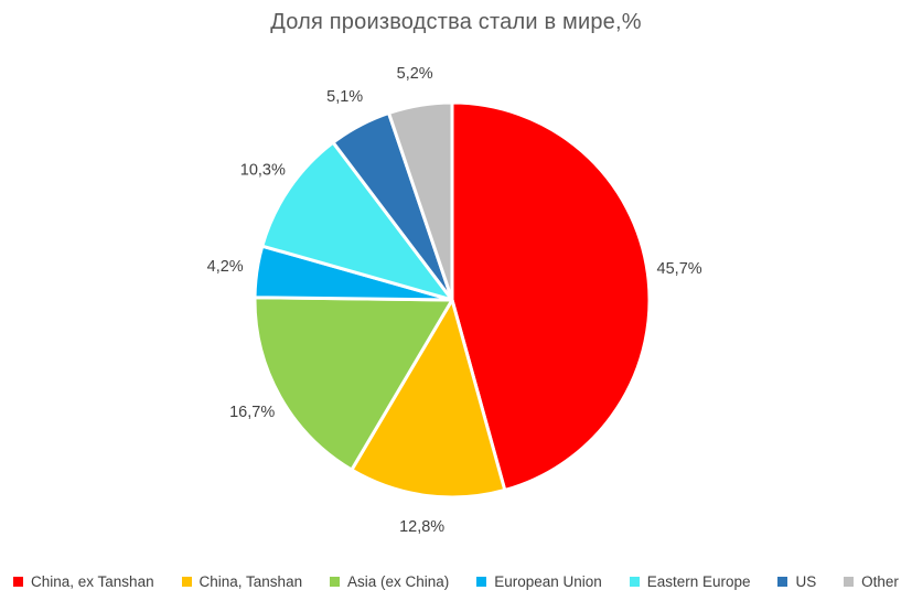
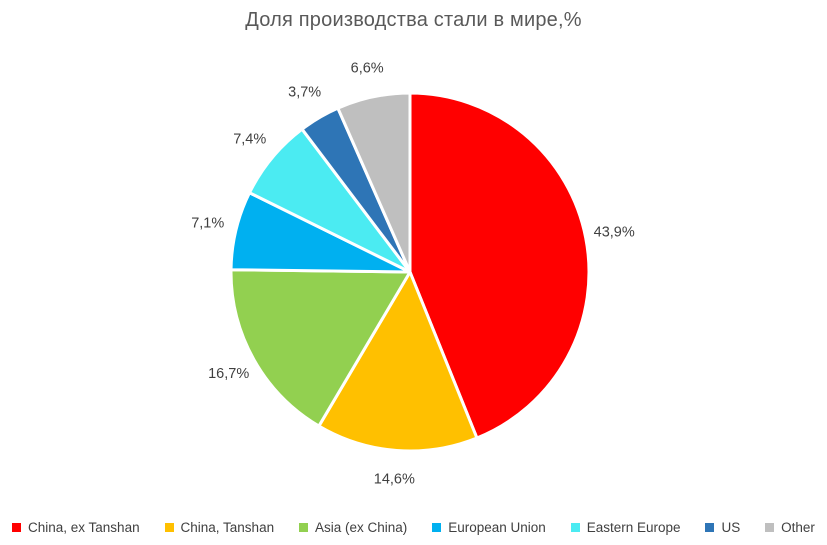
China, ex Tanshan: 45,7% -> 43,9%
China, Tanshan: 12,8% -> 14,6%
European Union: 4,2% -> 7,1%
Eastern Europe: 10,3% -> 7,4%
US: 5,1% -> 3,7%
Other: 5,2% -> 6,6%
